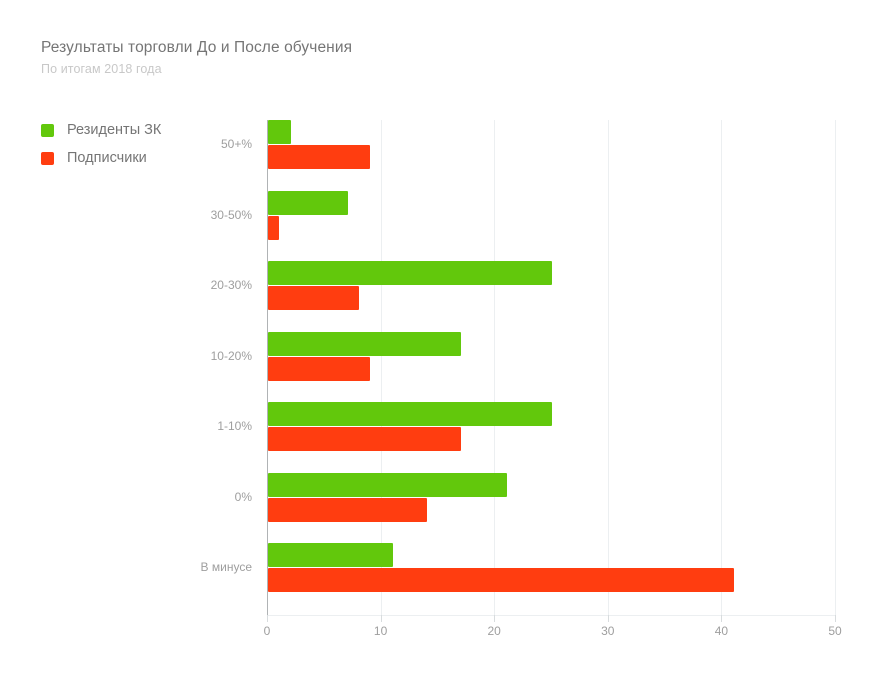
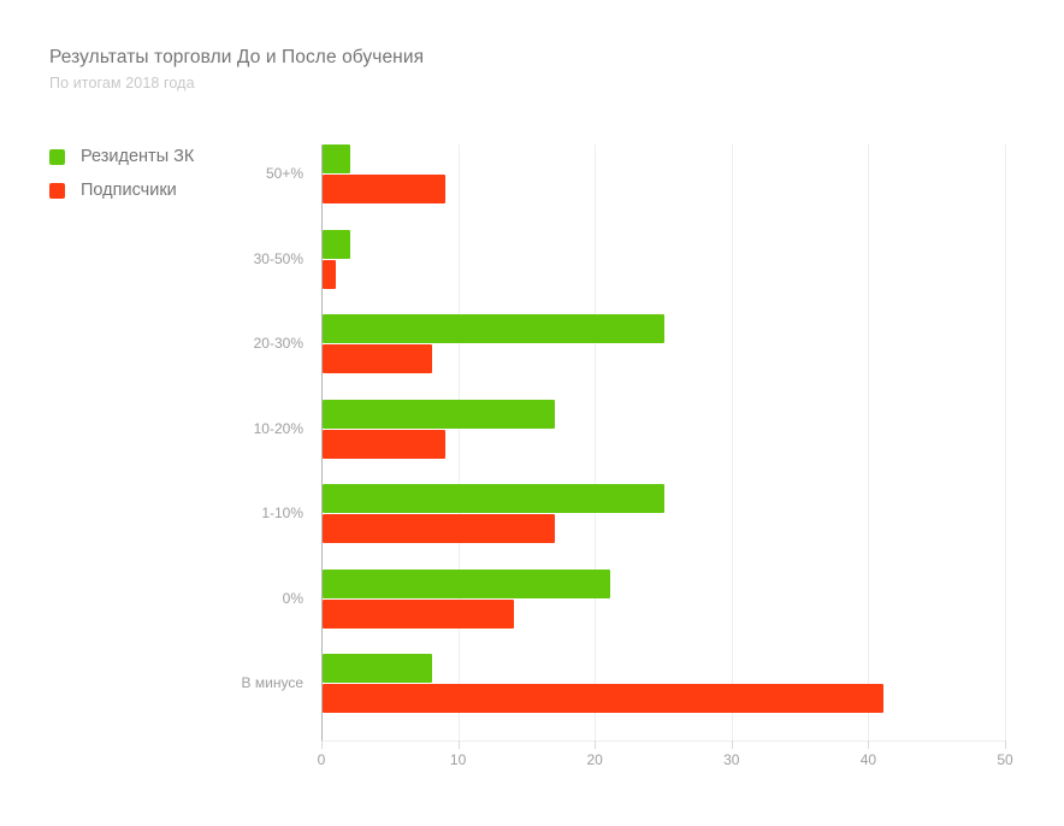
Резиденты ЗК/30-50%: 7 -> 2
Резиденты ЗК/В минусе: 11 -> 8
